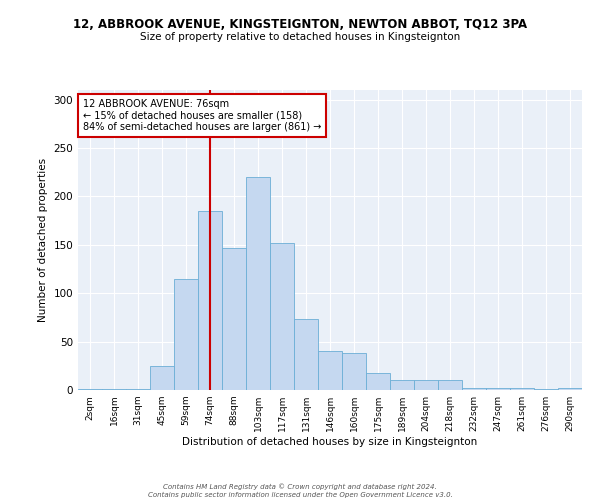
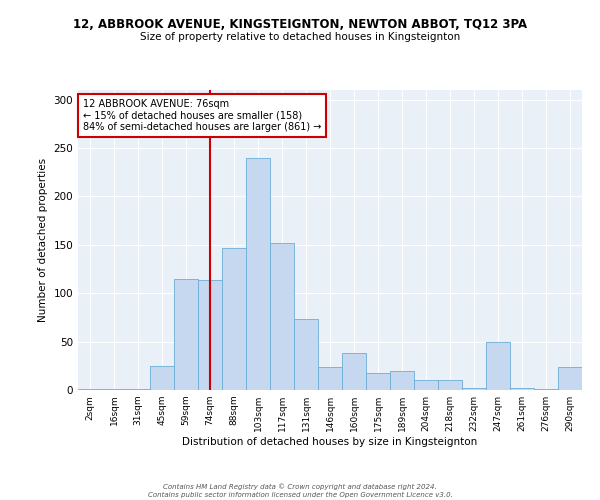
74sqm: 185 -> 114
103sqm: 220 -> 240
146sqm: 40 -> 24
189sqm: 10 -> 20
247sqm: 2 -> 50
290sqm: 2 -> 24
